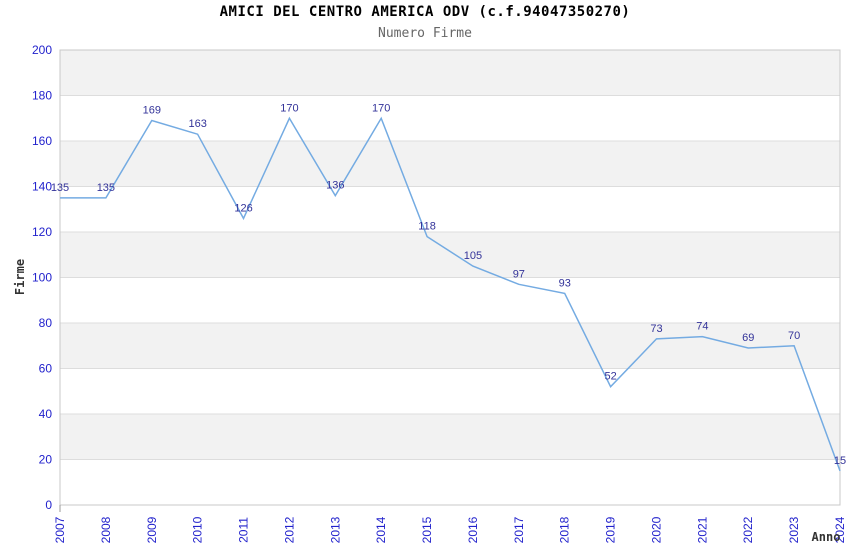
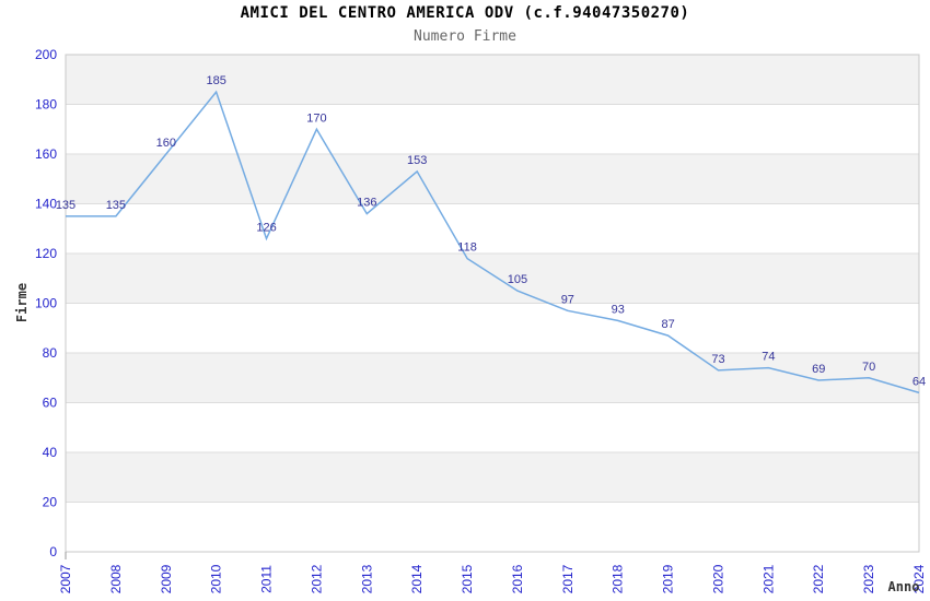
2009: 169 -> 160
2010: 163 -> 185
2014: 170 -> 153
2019: 52 -> 87
2024: 15 -> 64
